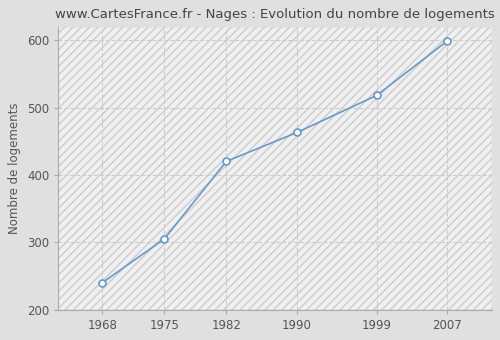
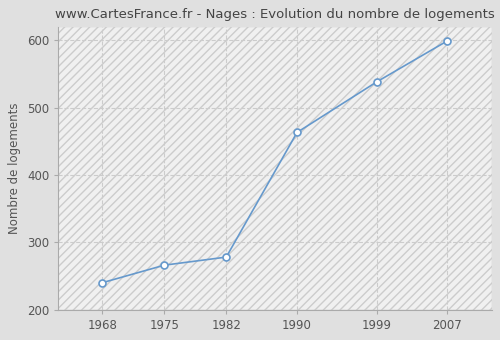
1975: 305 -> 266
1982: 420 -> 278
1999: 518 -> 538
